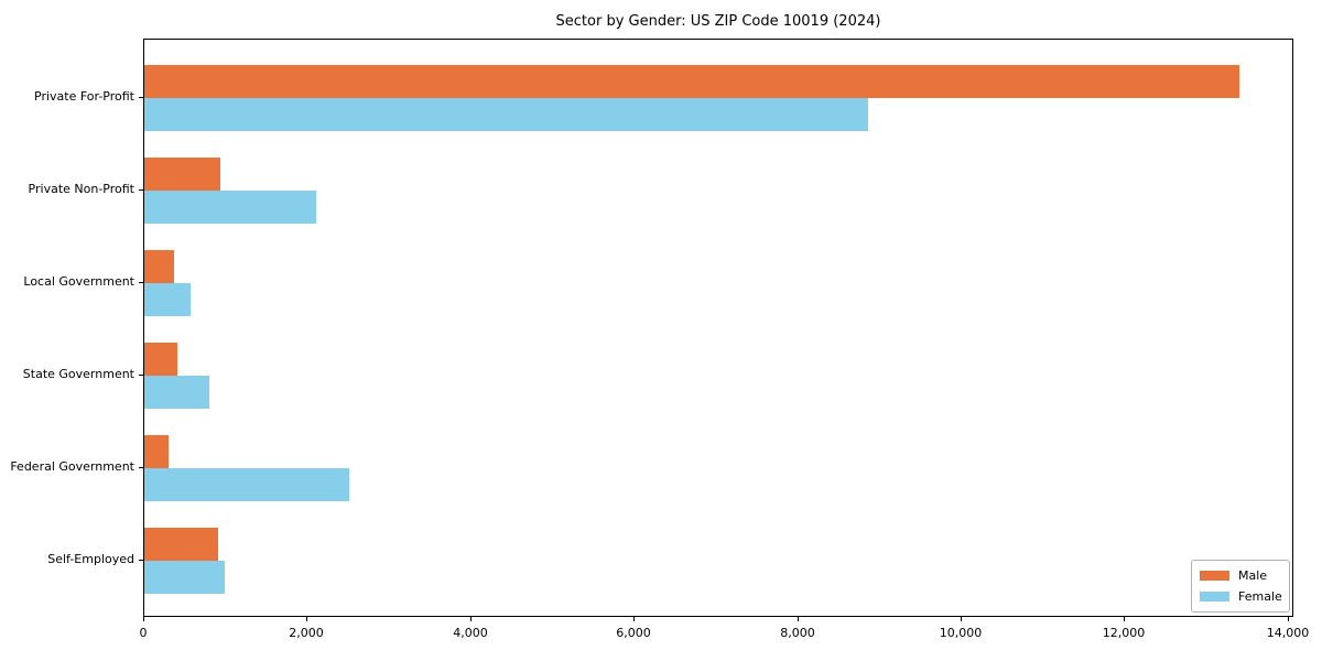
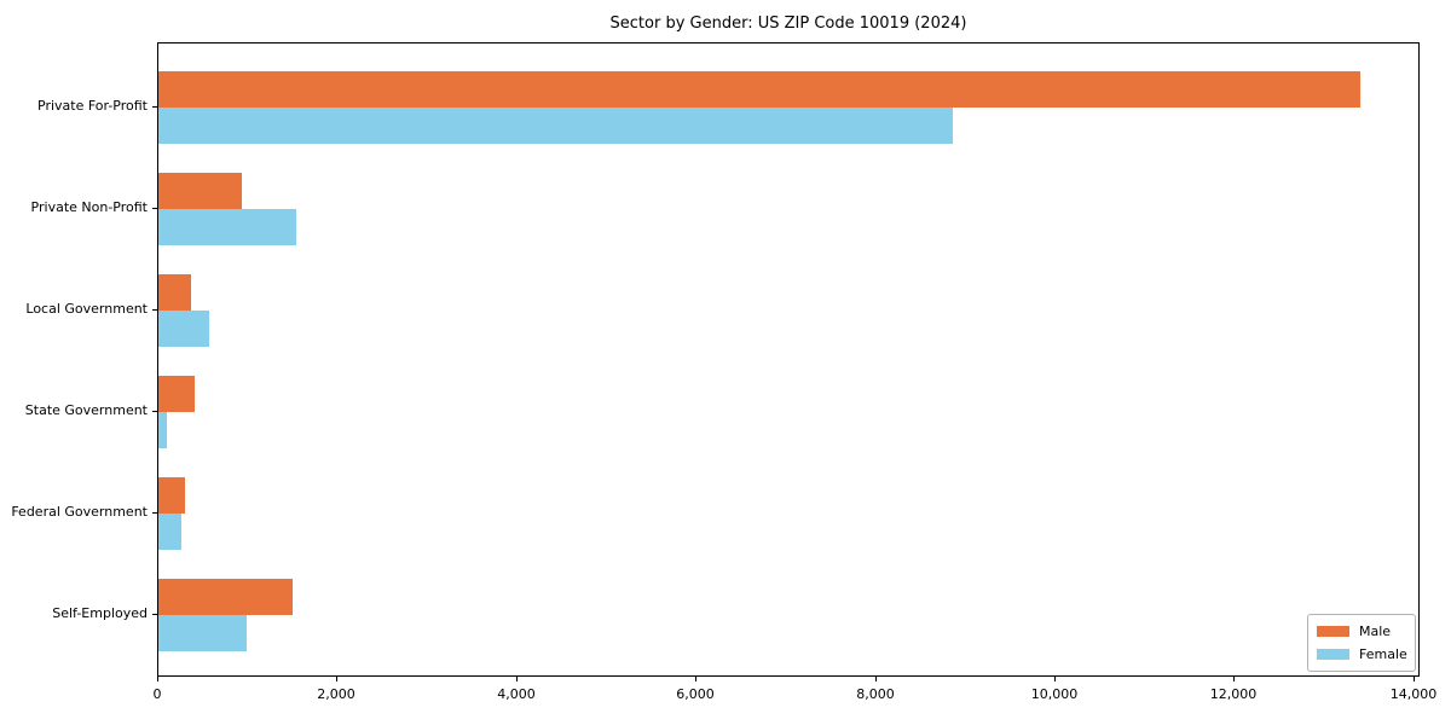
Female/Private Non-Profit: 2100 -> 1500
Female/State Government: 800 -> 100
Female/Federal Government: 2500 -> 300
Male/Self-Employed: 900 -> 1500
